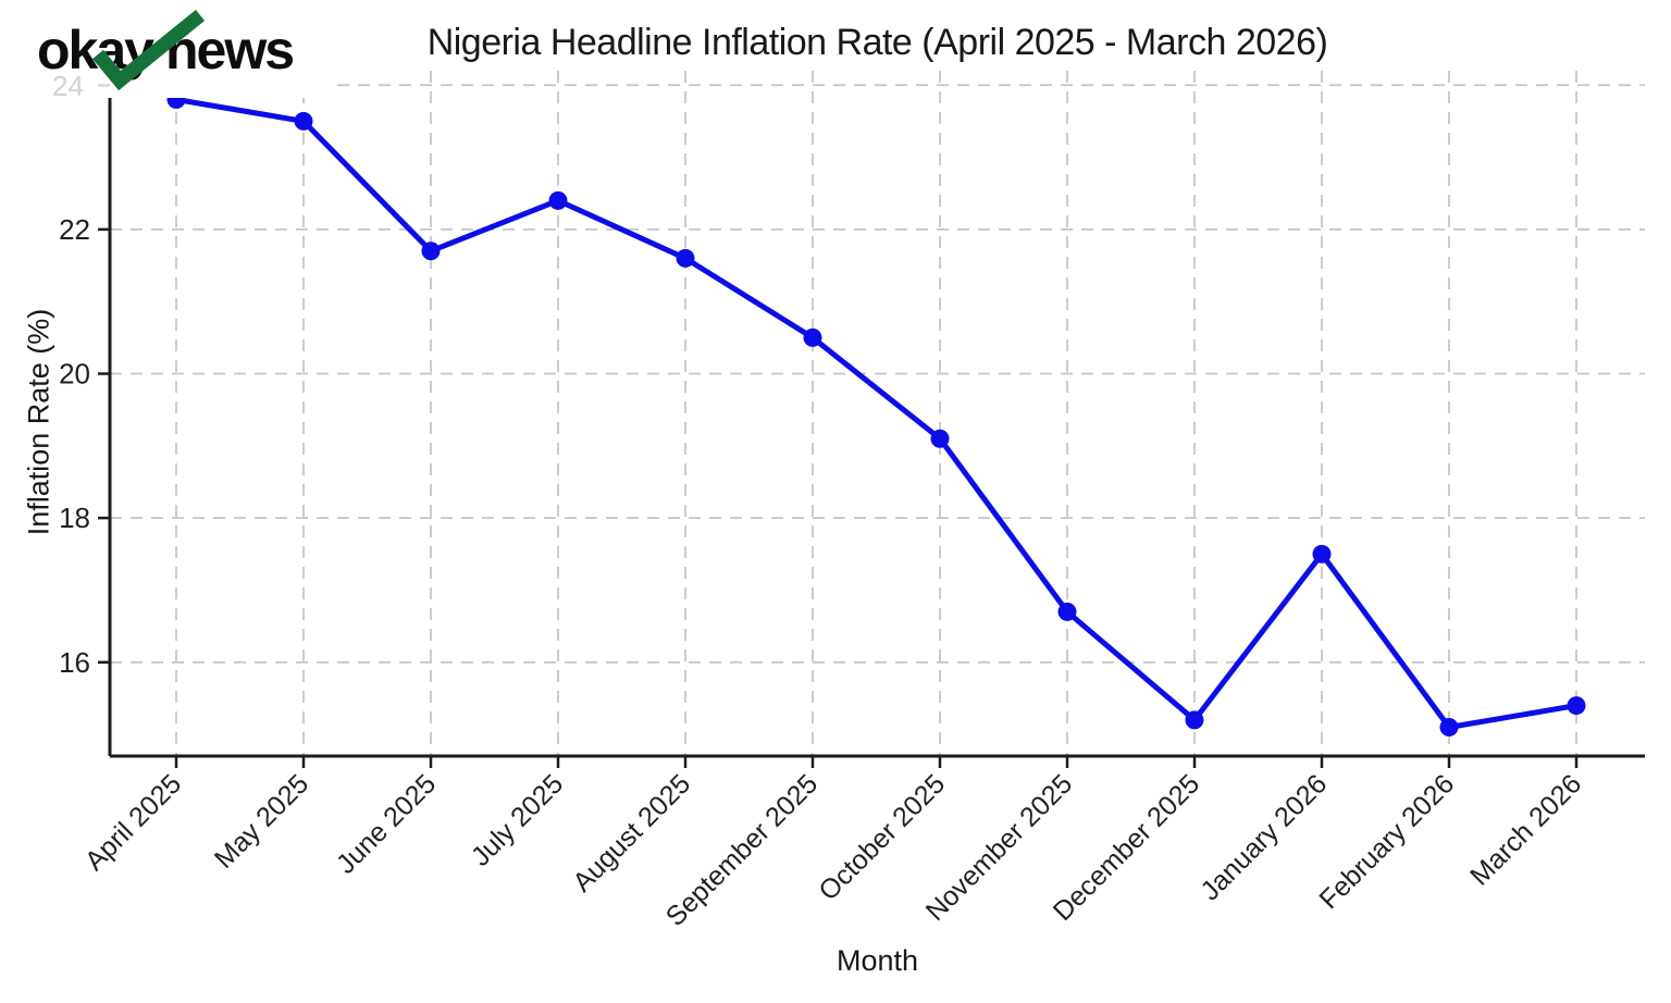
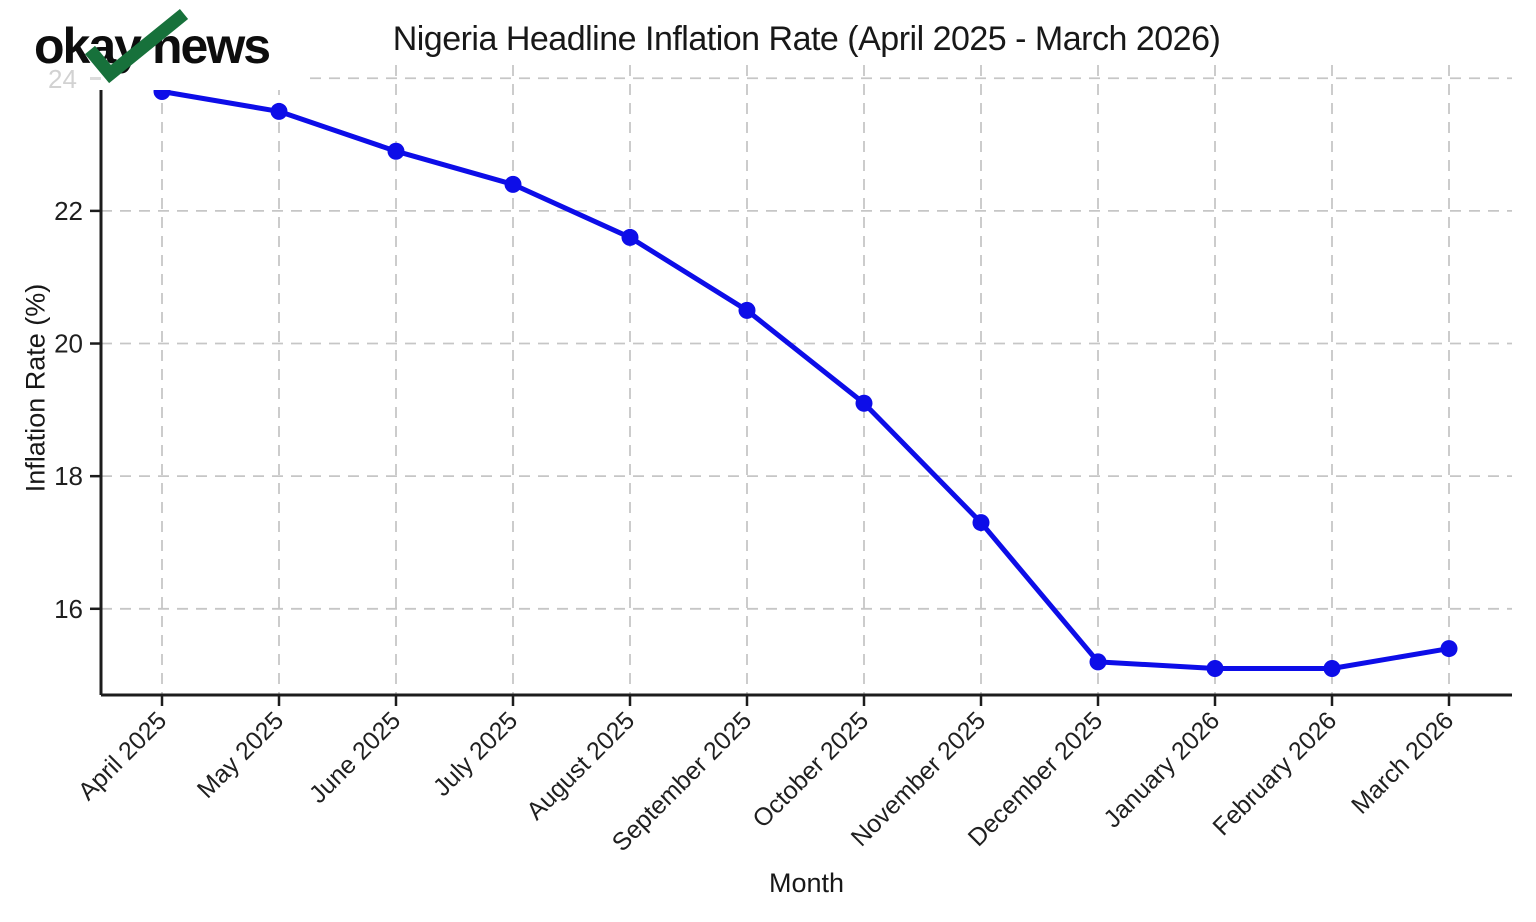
June 2025: 21.7 -> 22.9
November 2025: 16.7 -> 17.3
January 2026: 17.5 -> 15.1
